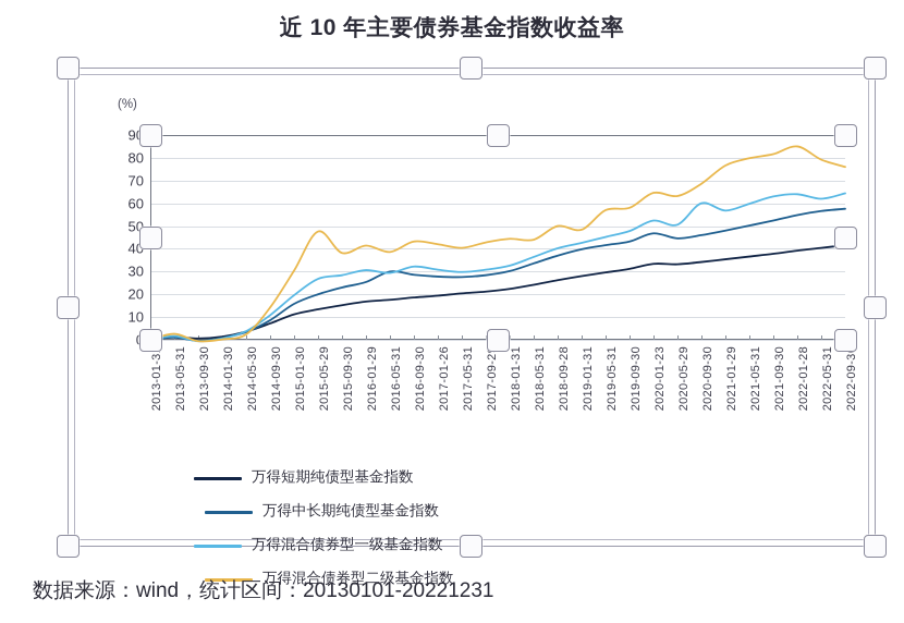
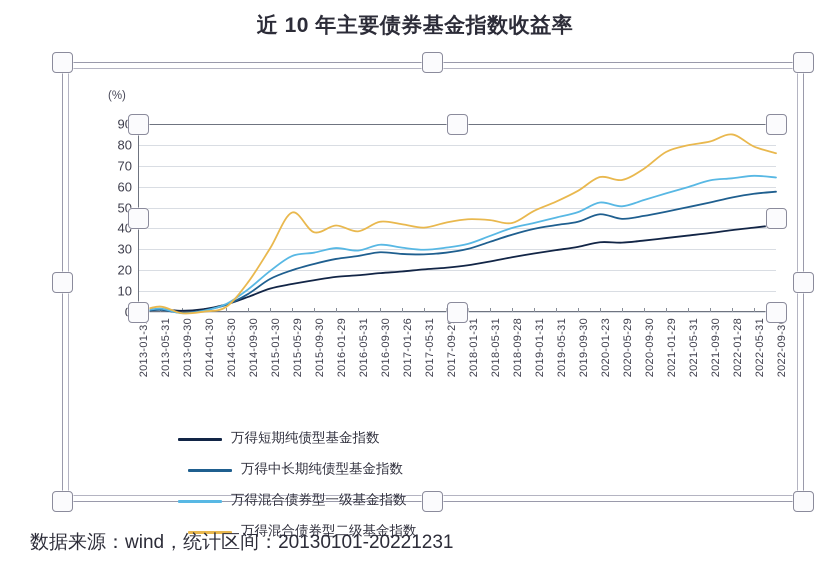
万得中长期纯债型基金指数/2016-05-31: 30 -> 27
万得混合债券型二级基金指数/2018-09-28: 50 -> 43
万得混合债券型二级基金指数/2019-05-31: 57 -> 53
万得混合债券型一级基金指数/2020-09-30: 60 -> 54
万得混合债券型一级基金指数/2022-05-31: 62 -> 65
